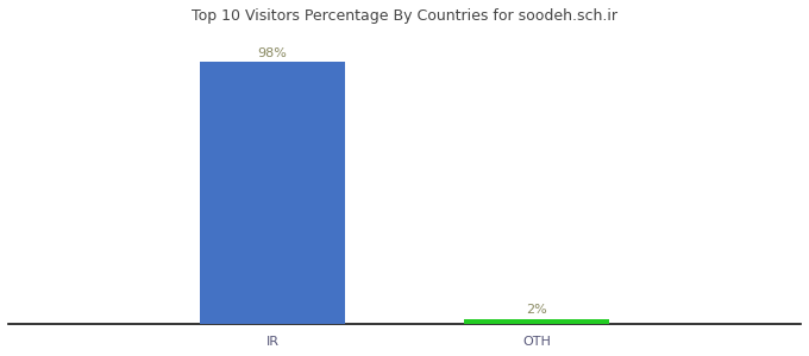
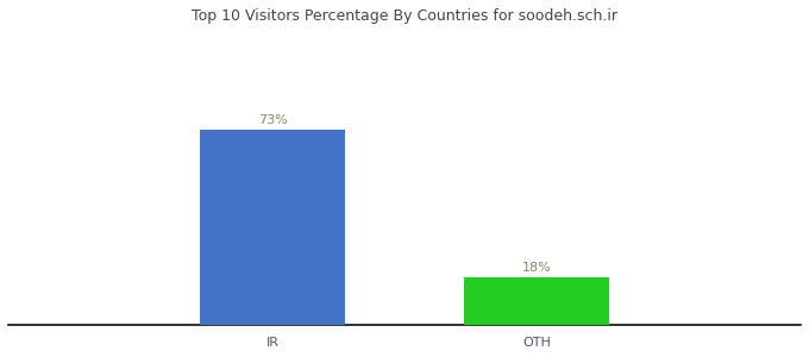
IR: 98% -> 73%
OTH: 2% -> 18%
